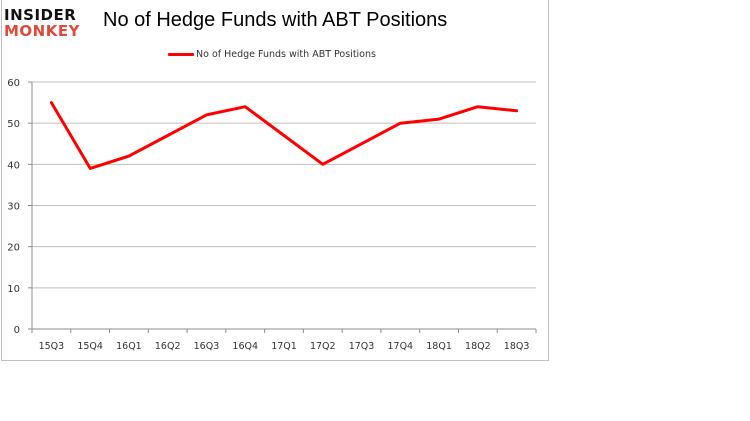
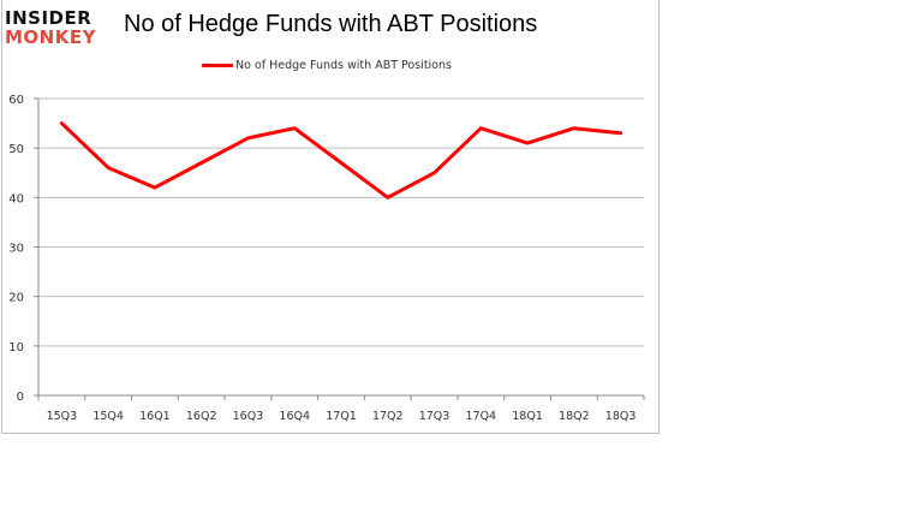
15Q4: 39 -> 46
17Q4: 50 -> 54
